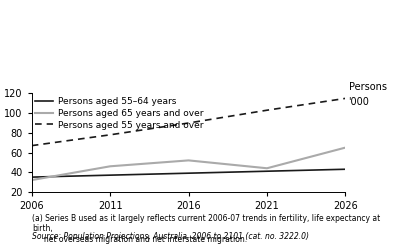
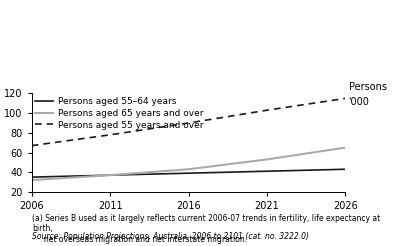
Persons aged 65 years and over/2011: 46 -> 37
Persons aged 65 years and over/2016: 52 -> 43
Persons aged 65 years and over/2021: 44 -> 53
